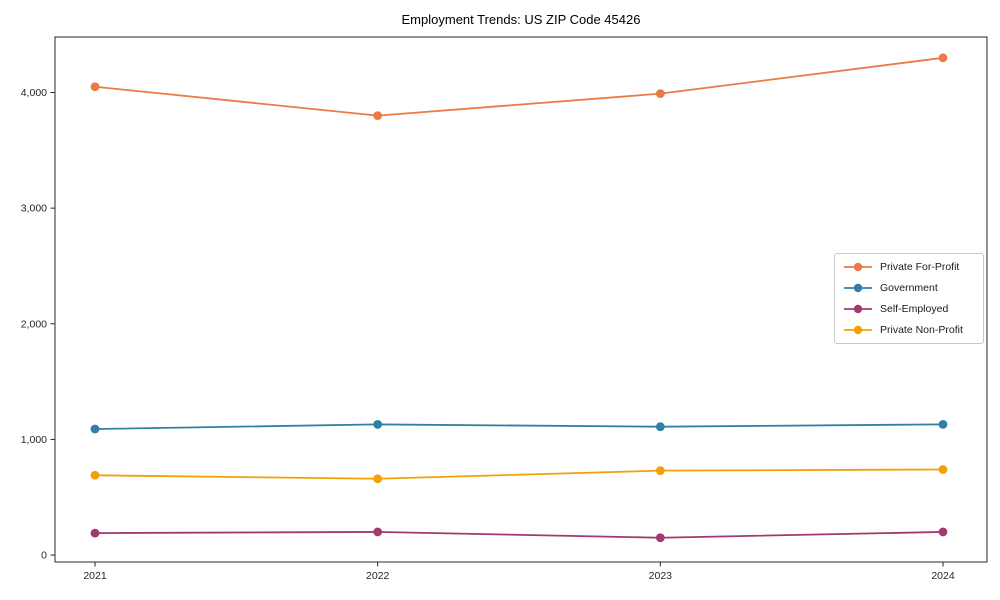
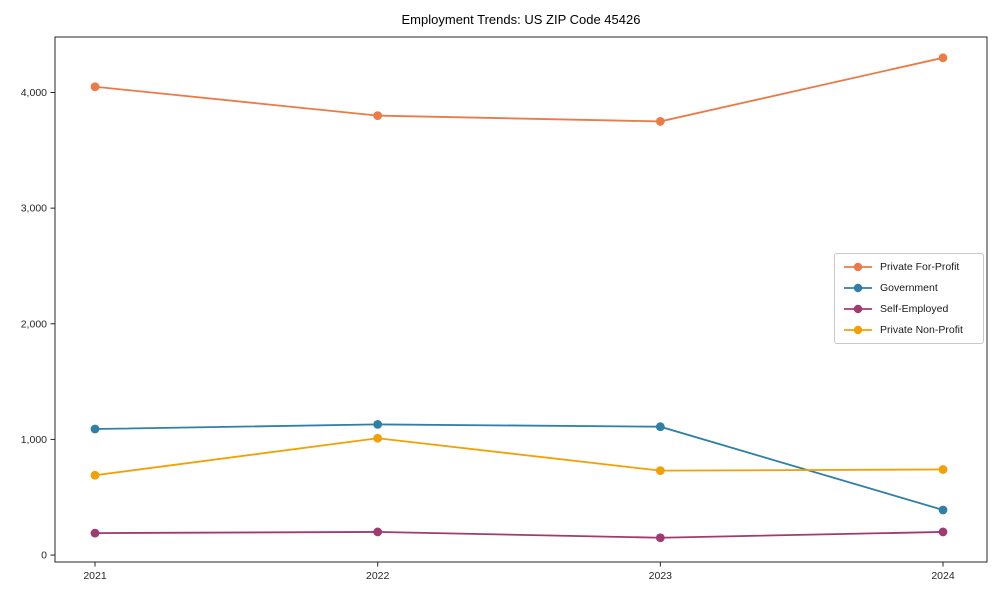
Private Non-Profit/2022: 660 -> 1010
Private For-Profit/2023: 3990 -> 3750
Government/2024: 1130 -> 390
